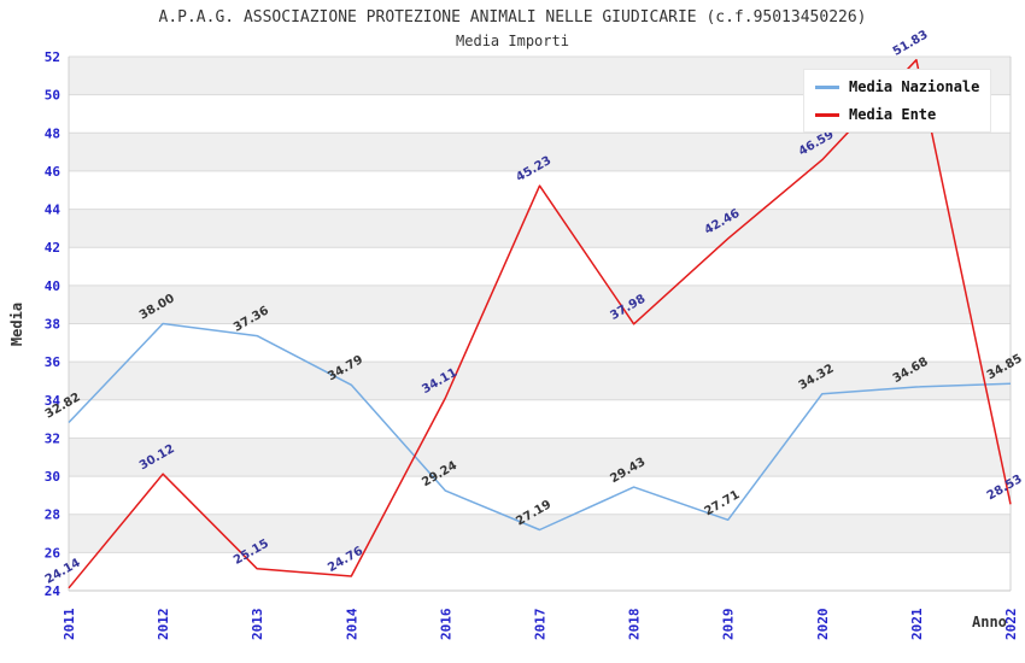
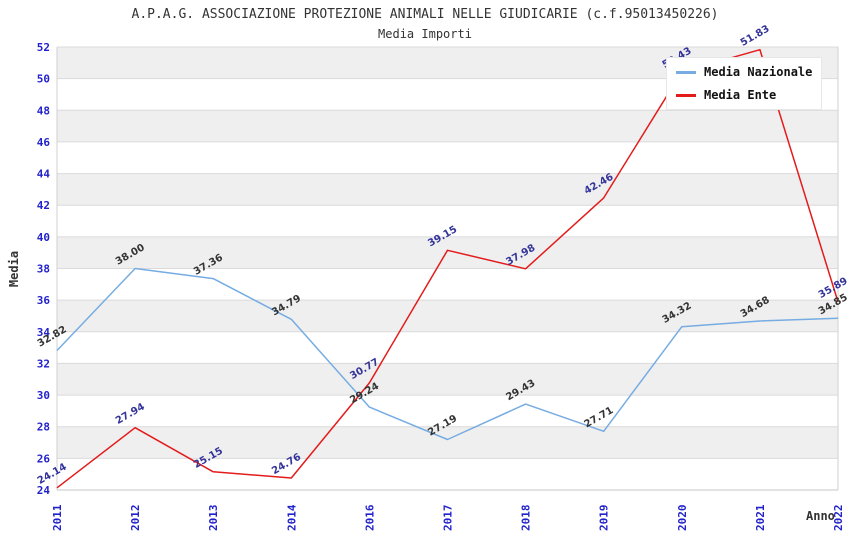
Media Ente/2012: 30.12 -> 27.94
Media Ente/2016: 34.11 -> 30.77
Media Ente/2017: 45.23 -> 39.15
Media Ente/2020: 46.59 -> 50.43
Media Ente/2022: 28.53 -> 35.89
